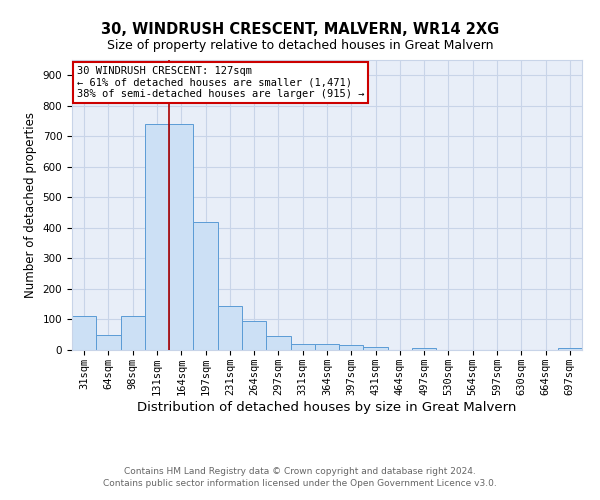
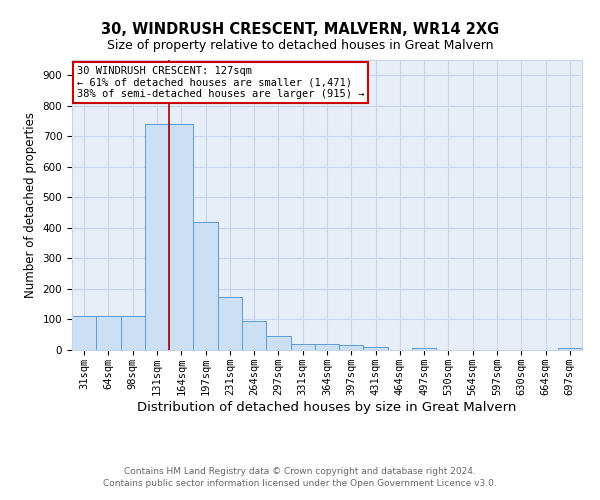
64sqm: 50 -> 110
231sqm: 145 -> 175
